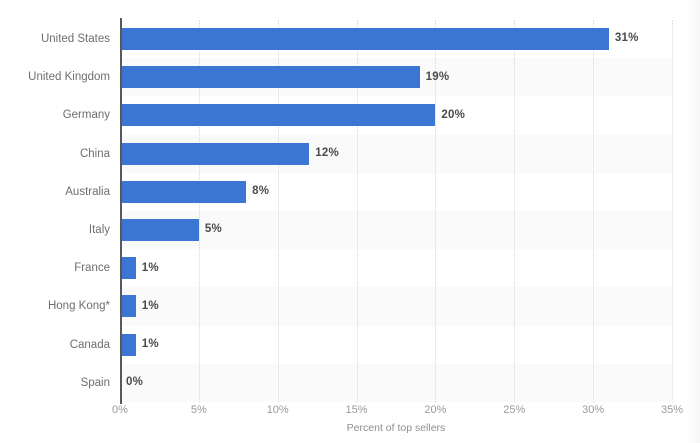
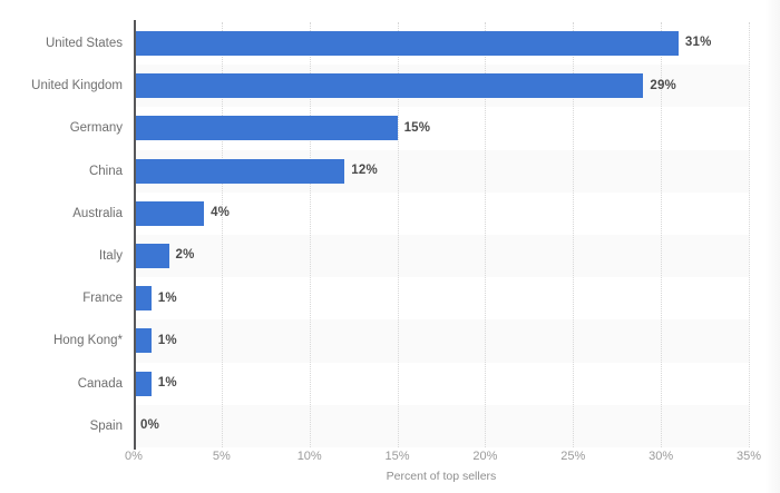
United Kingdom: 19% -> 29%
Germany: 20% -> 15%
Australia: 8% -> 4%
Italy: 5% -> 2%
